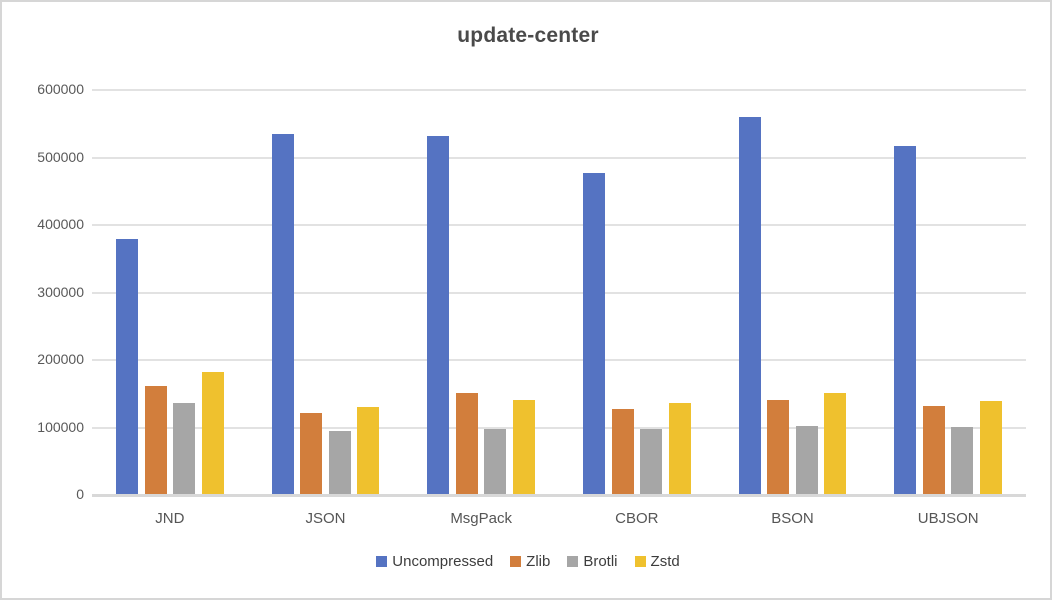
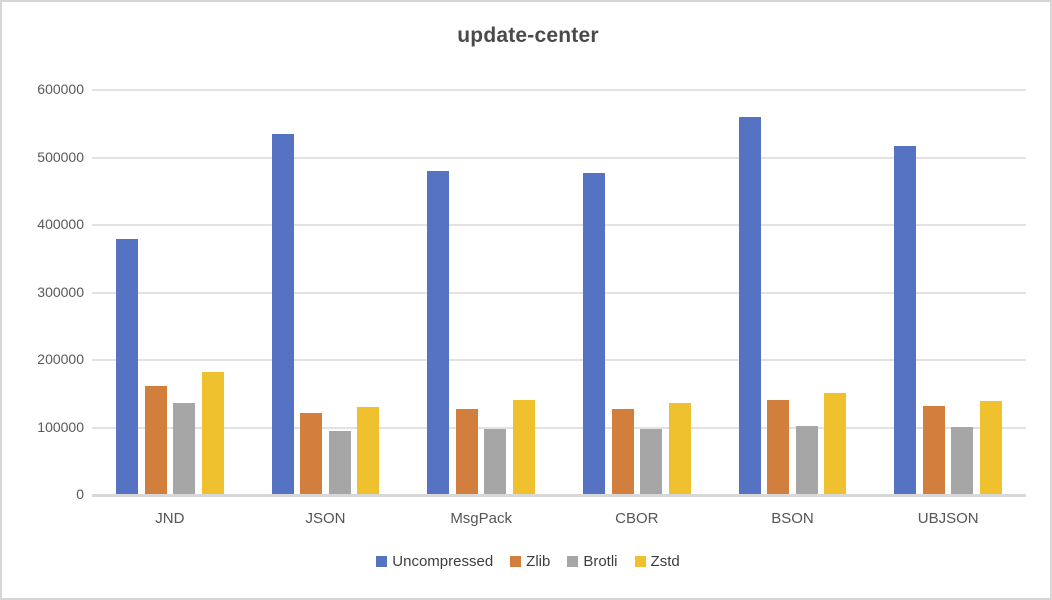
Uncompressed/MsgPack: 530000 -> 480000
Zlib/MsgPack: 150000 -> 130000
